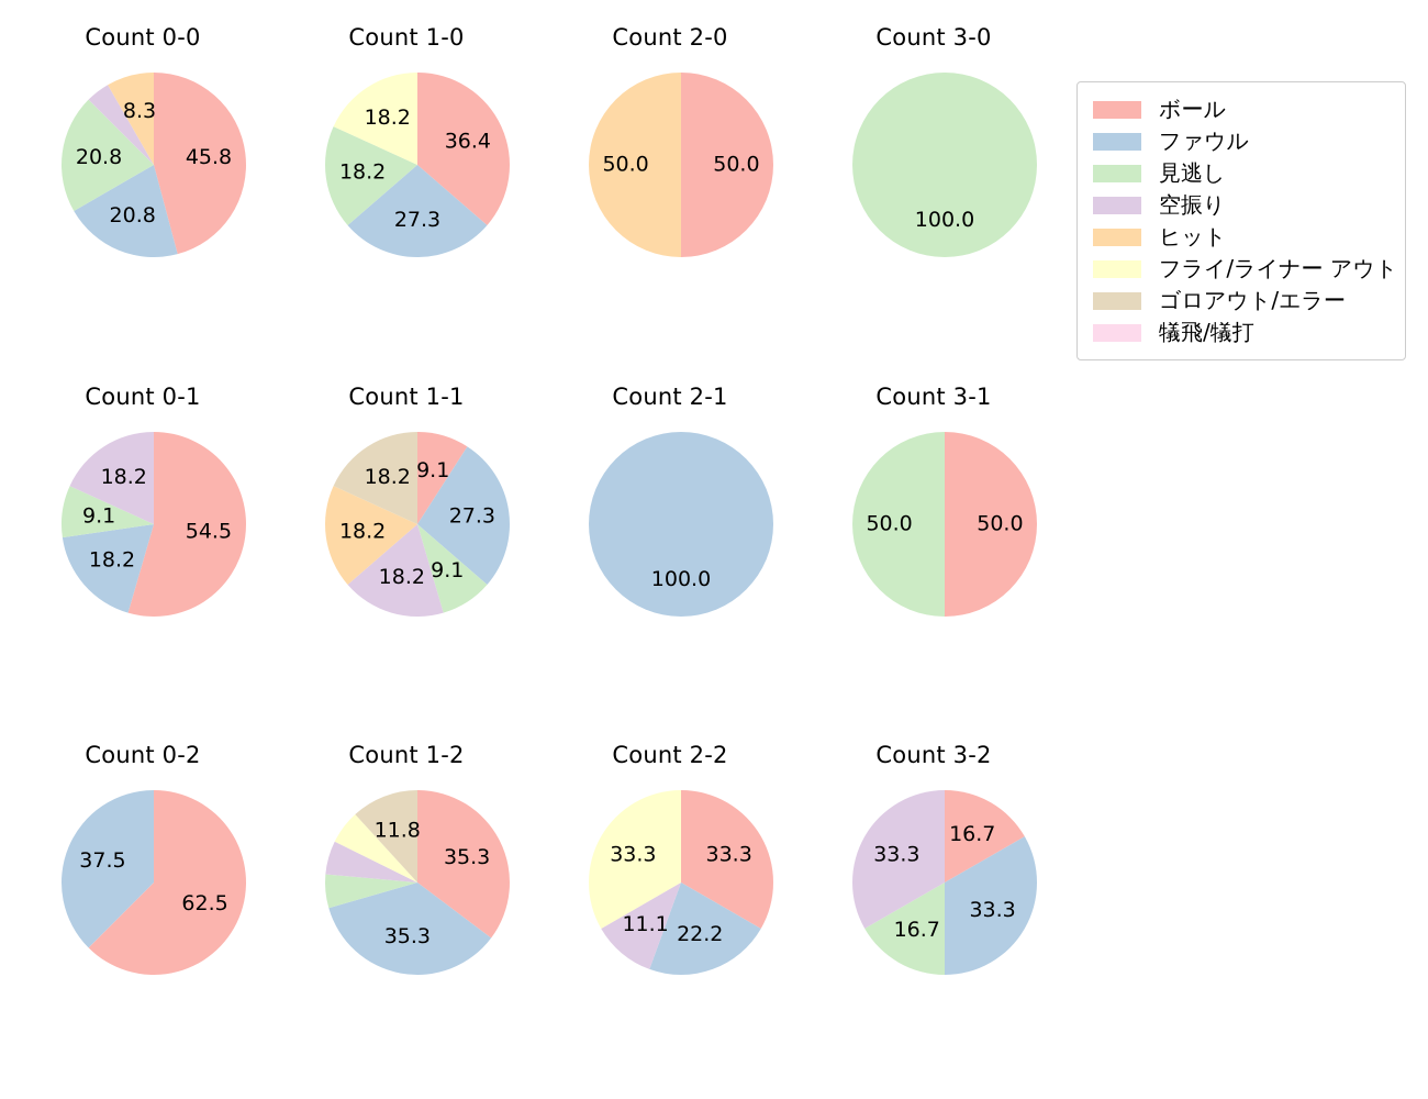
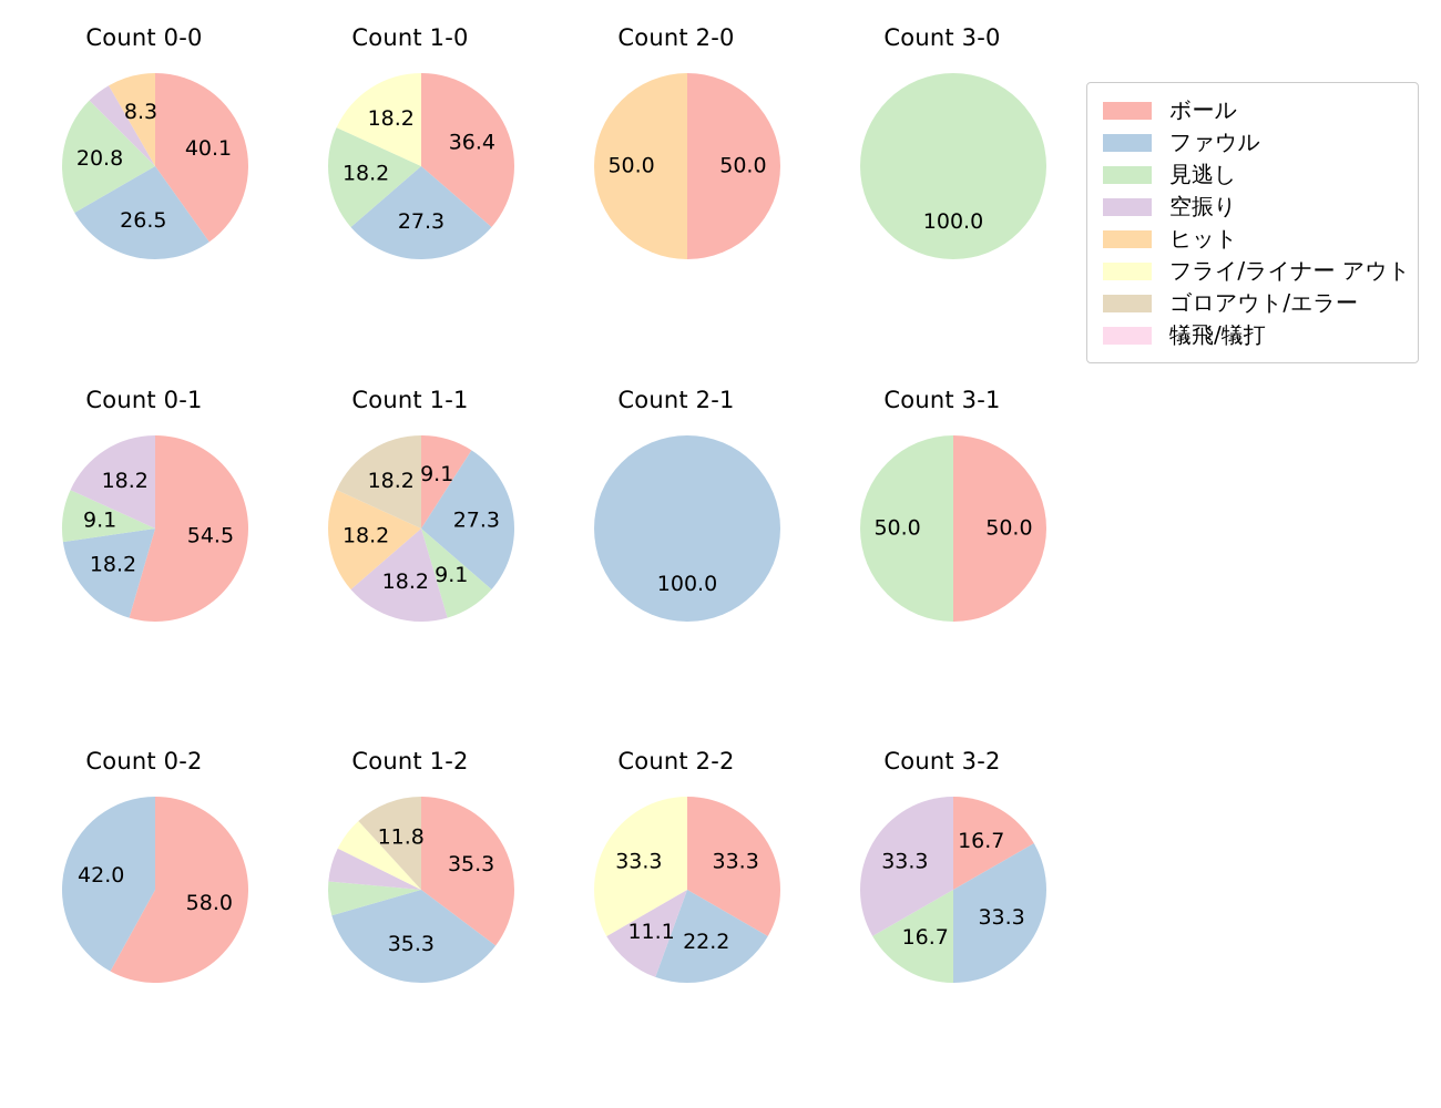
Count 0-0/ボール: 45.8 -> 40.1
Count 0-0/ファウル: 20.8 -> 26.5
Count 0-2/ボール: 62.5 -> 58.0
Count 0-2/ファウル: 37.5 -> 42.0
